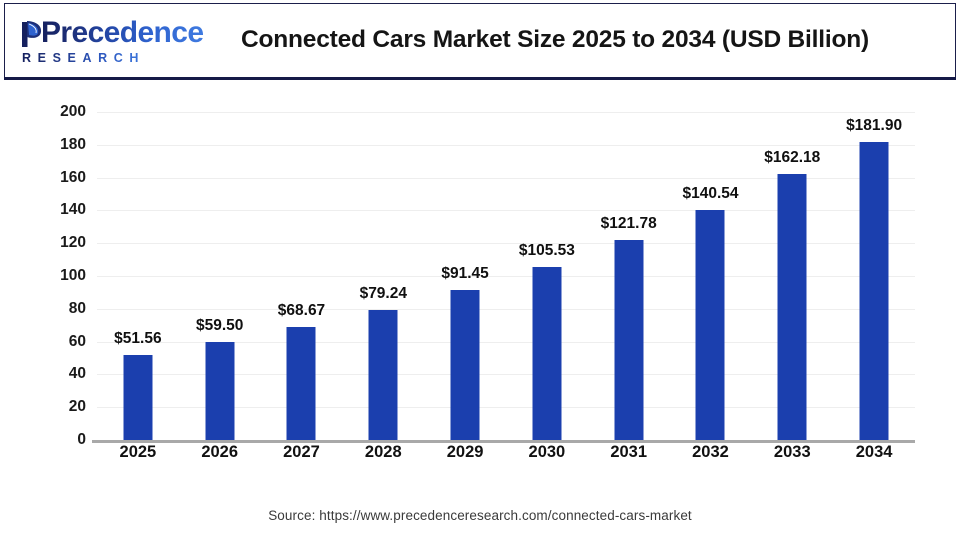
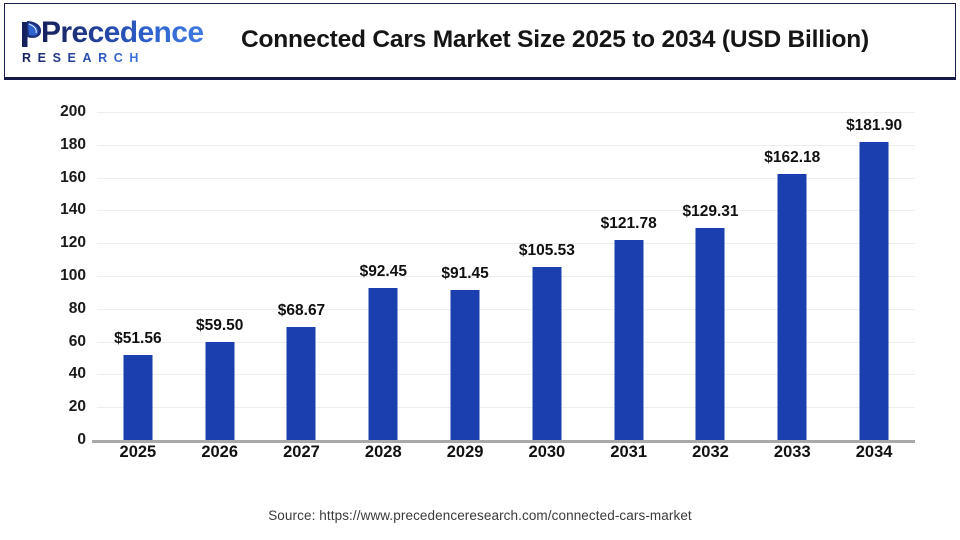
2028: $79.24 -> $92.45
2032: $140.54 -> $129.31
